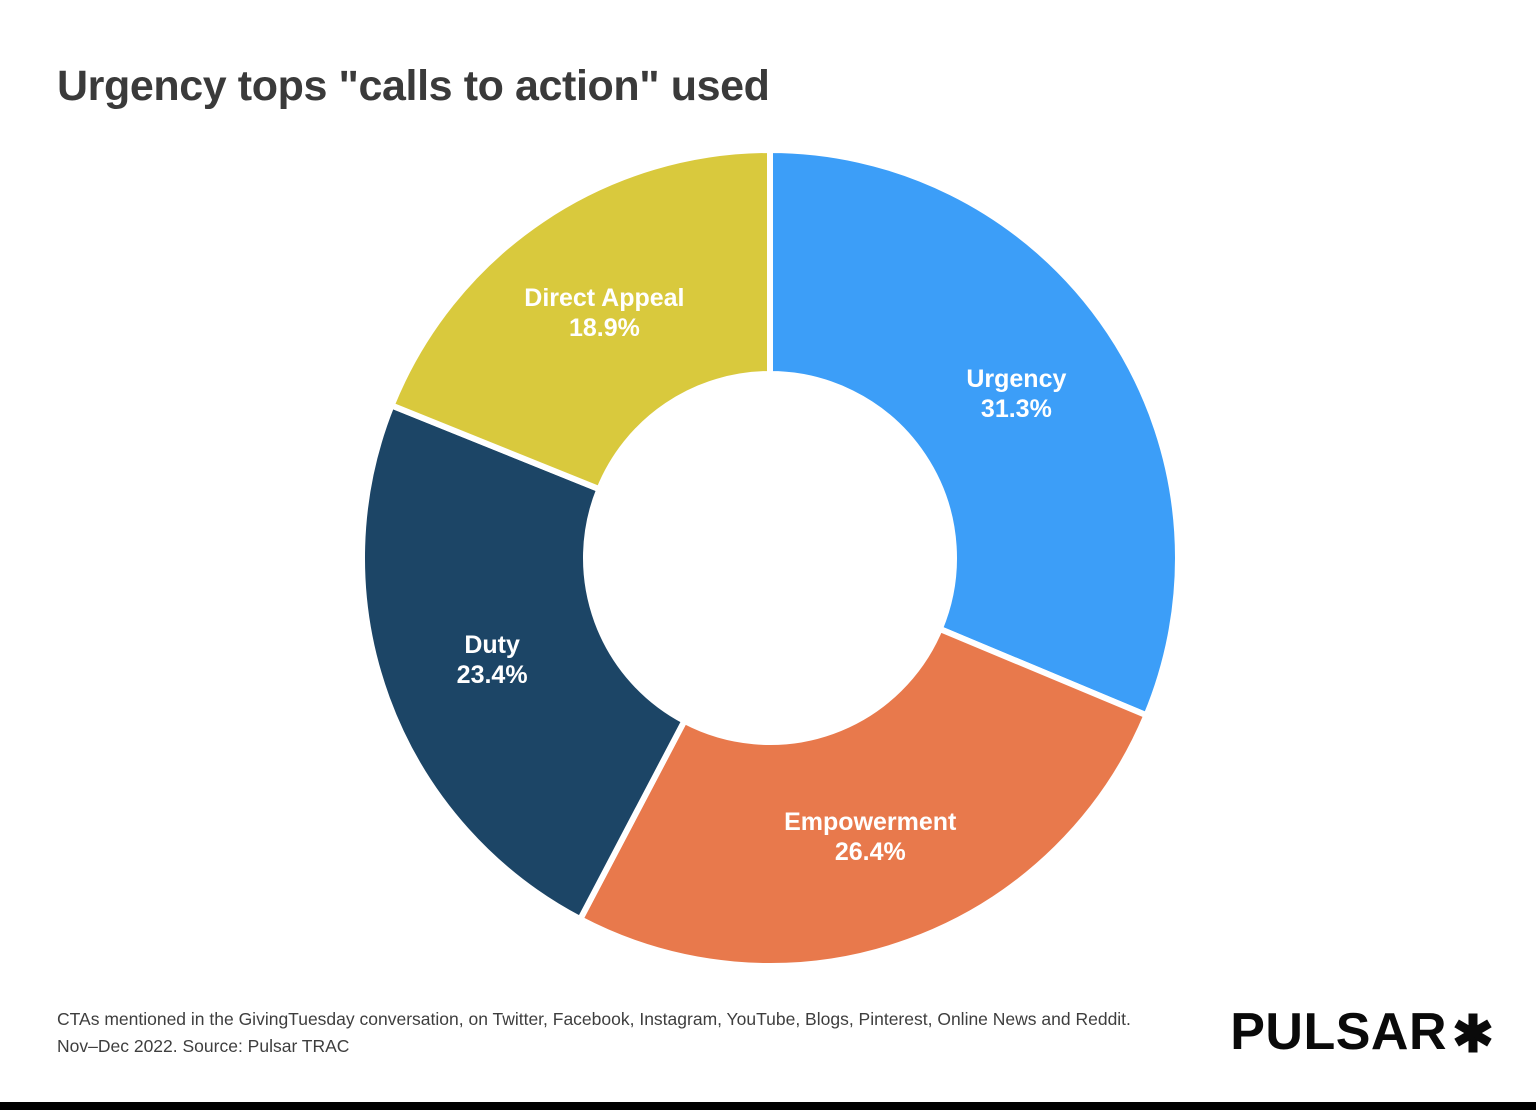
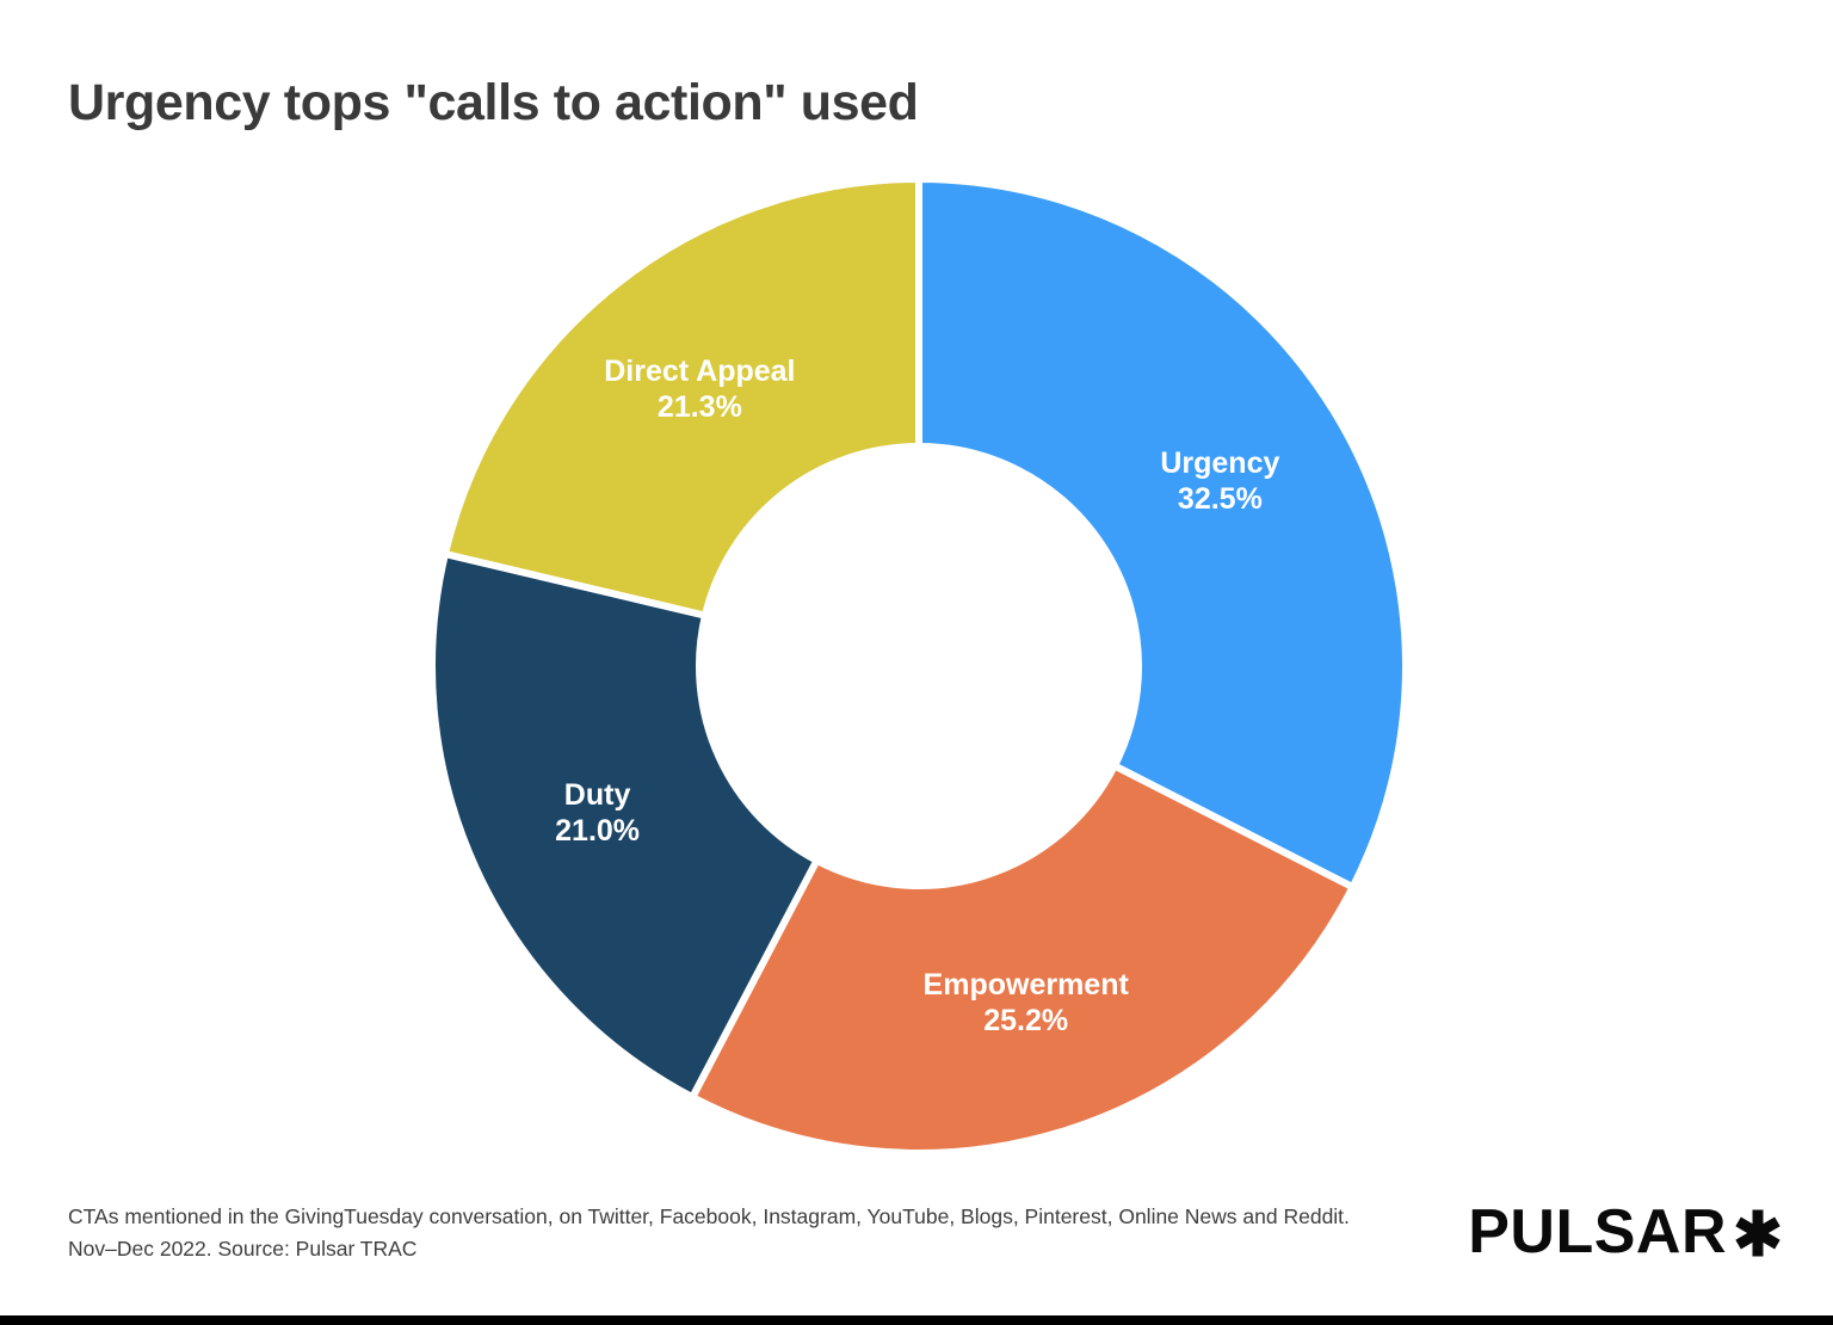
Urgency: 31.3% -> 32.5%
Empowerment: 26.4% -> 25.2%
Duty: 23.4% -> 21.0%
Direct Appeal: 18.9% -> 21.3%
